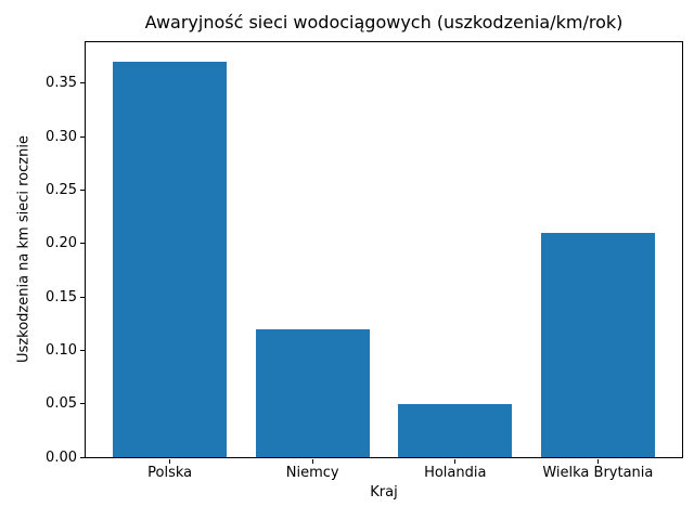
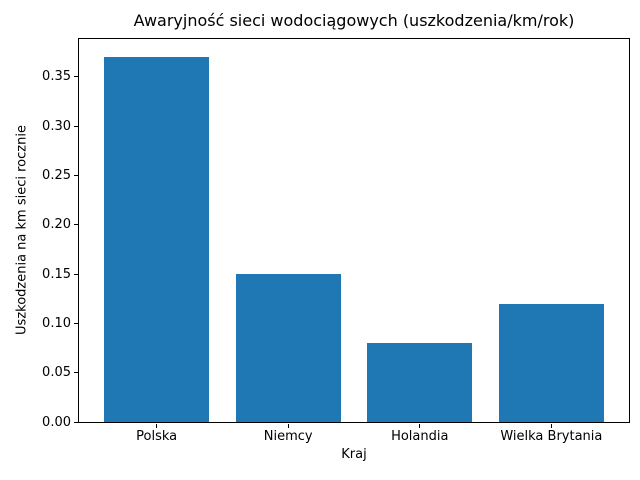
Niemcy: 0.12 -> 0.15
Holandia: 0.05 -> 0.08
Wielka Brytania: 0.21 -> 0.12
